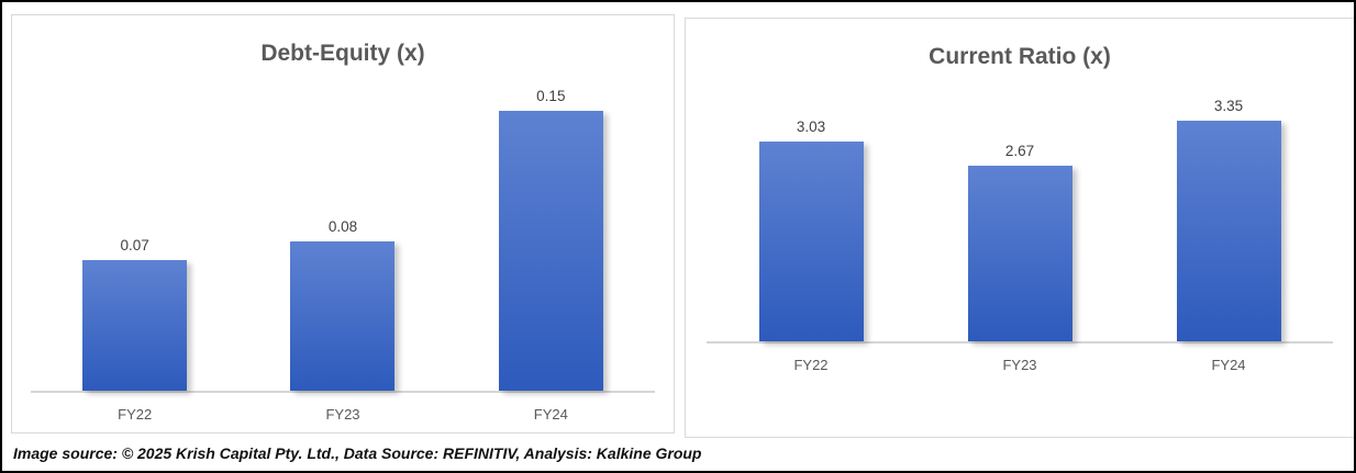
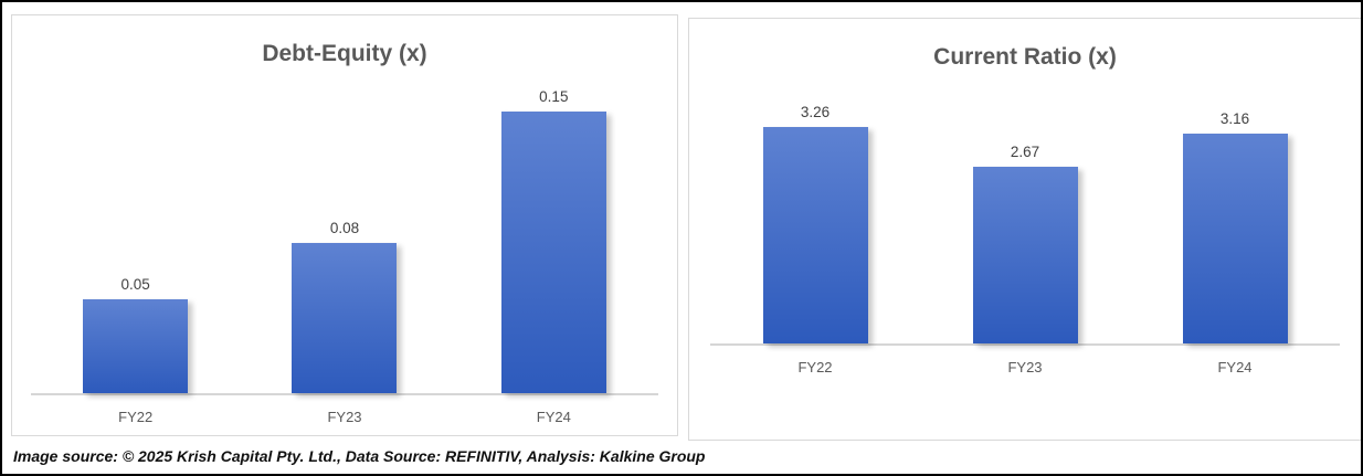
Debt-Equity (x)/FY22: 0.07 -> 0.05
Current Ratio (x)/FY22: 3.03 -> 3.26
Current Ratio (x)/FY24: 3.35 -> 3.16
